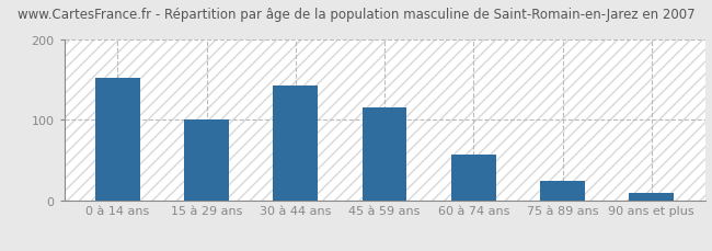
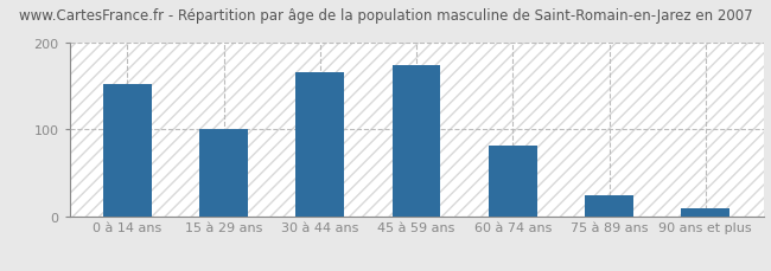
30 à 44 ans: 142 -> 166
45 à 59 ans: 115 -> 174
60 à 74 ans: 57 -> 82
